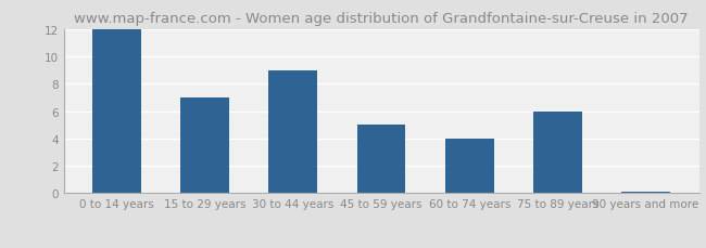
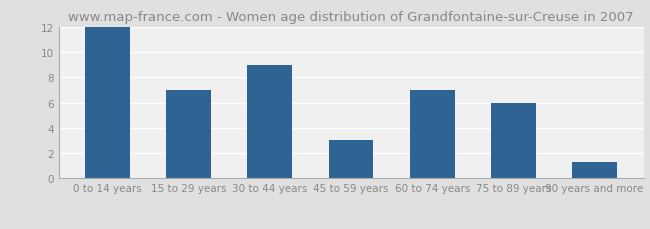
45 to 59 years: 5.0 -> 3.0
60 to 74 years: 4.0 -> 7.0
90 years and more: 0.1 -> 1.3
